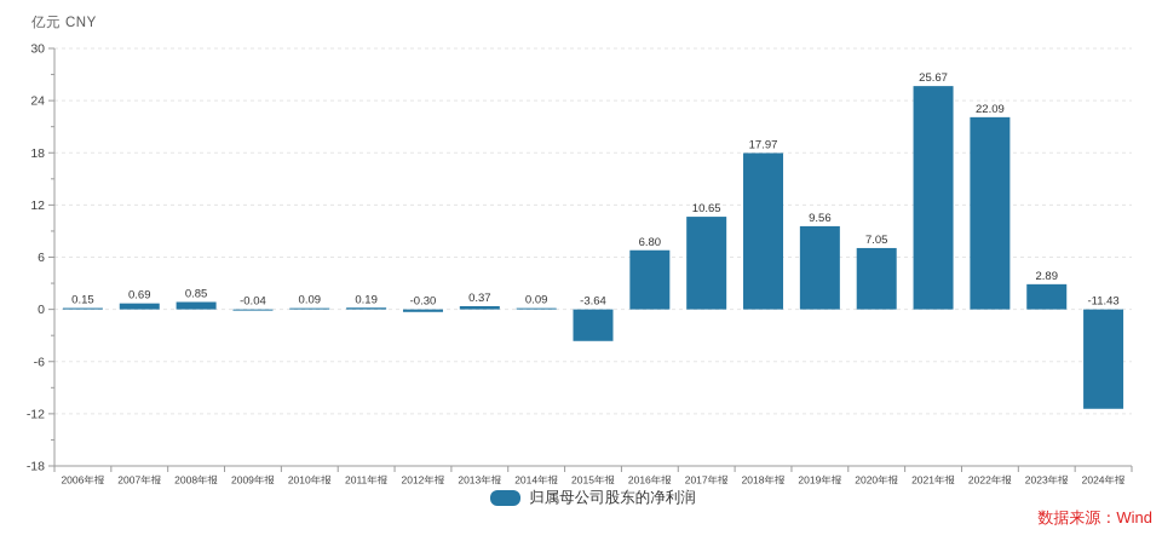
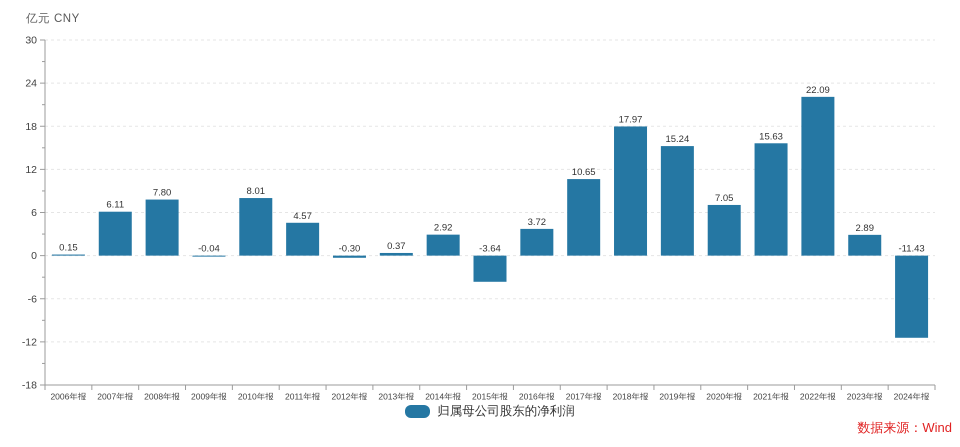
2007年报: 0.69 -> 6.11
2008年报: 0.85 -> 7.80
2010年报: 0.09 -> 8.01
2011年报: 0.19 -> 4.57
2014年报: 0.09 -> 2.92
2016年报: 6.80 -> 3.72
2019年报: 9.56 -> 15.24
2021年报: 25.67 -> 15.63
